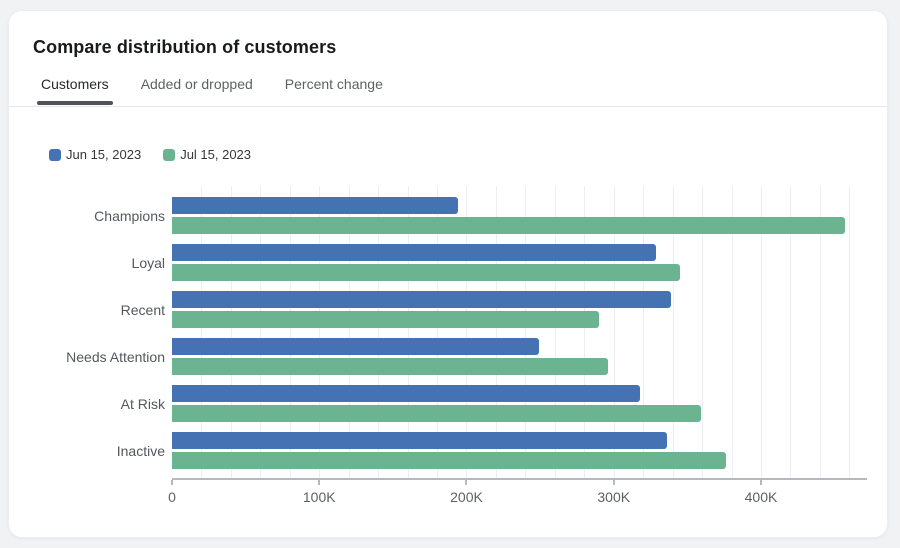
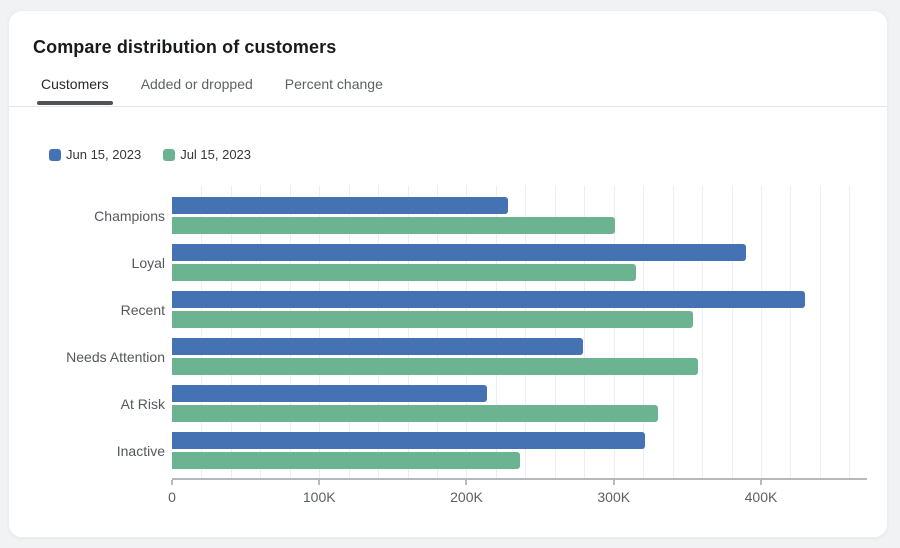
Jun 15, 2023/Champions: 194K -> 228K
Jul 15, 2023/Champions: 457K -> 301K
Jun 15, 2023/Loyal: 329K -> 390K
Jul 15, 2023/Loyal: 345K -> 315K
Jun 15, 2023/Recent: 339K -> 430K
Jul 15, 2023/Recent: 290K -> 354K
Jun 15, 2023/Needs Attention: 249K -> 279K
Jul 15, 2023/Needs Attention: 296K -> 357K
Jun 15, 2023/At Risk: 318K -> 214K
Jul 15, 2023/At Risk: 359K -> 330K
Jun 15, 2023/Inactive: 336K -> 321K
Jul 15, 2023/Inactive: 376K -> 236K
